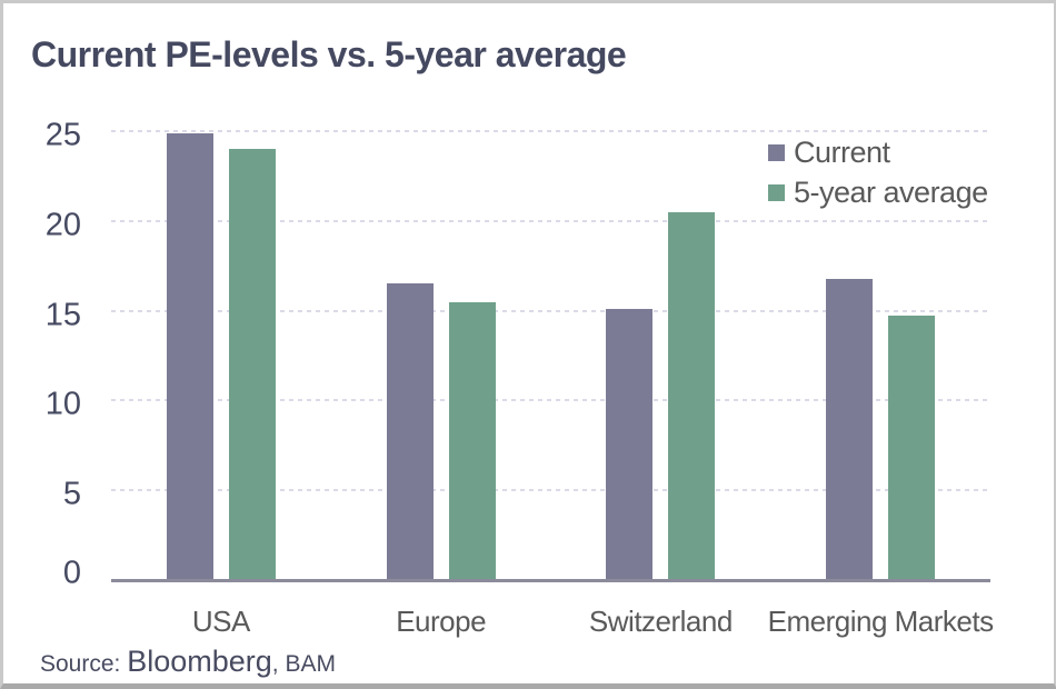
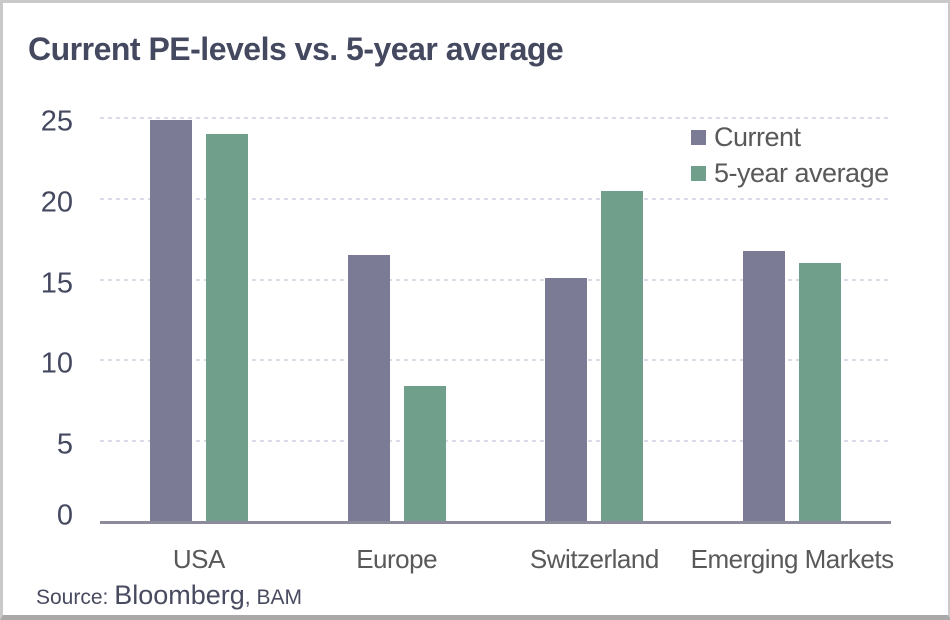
5-year average/Europe: 15.5 -> 8.4
5-year average/Emerging Markets: 14.7 -> 16.0
